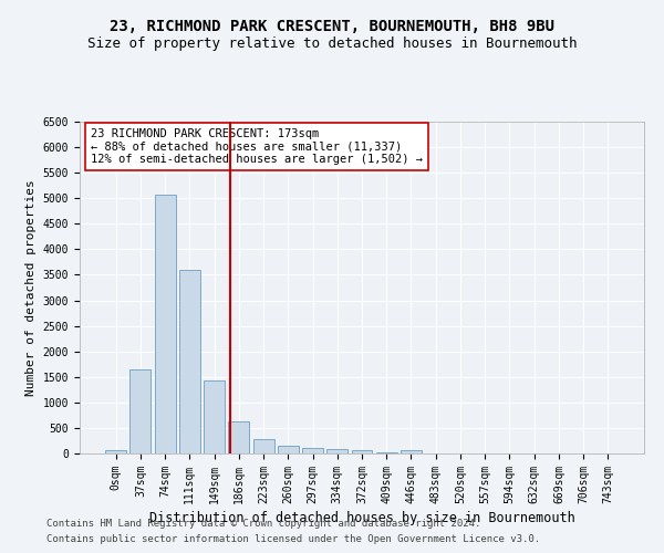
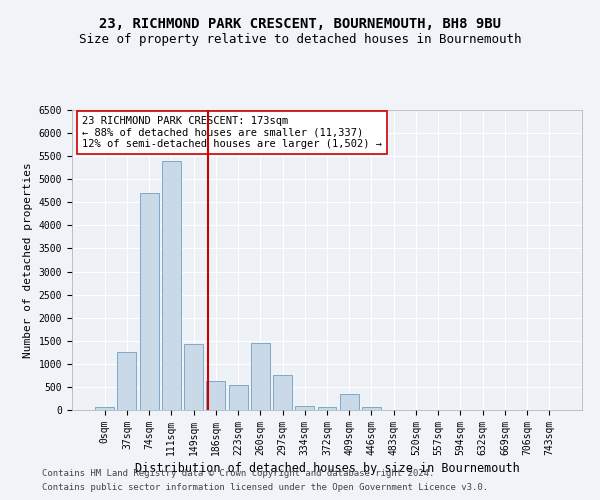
37sqm: 1650 -> 1250
74sqm: 5060 -> 4700
111sqm: 3600 -> 5400
223sqm: 290 -> 550
260sqm: 160 -> 1450
297sqm: 110 -> 750
409sqm: 30 -> 350
